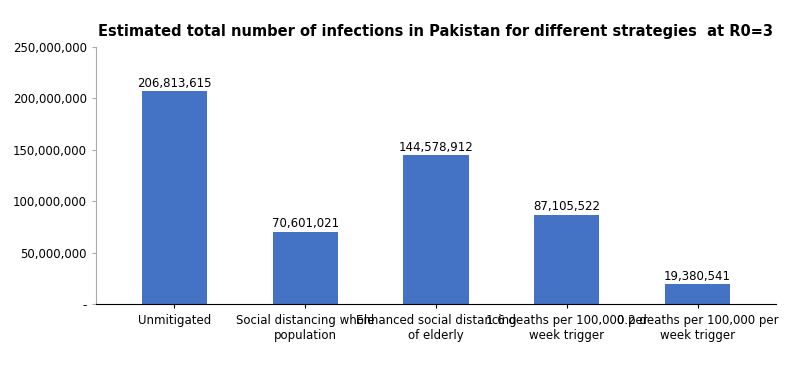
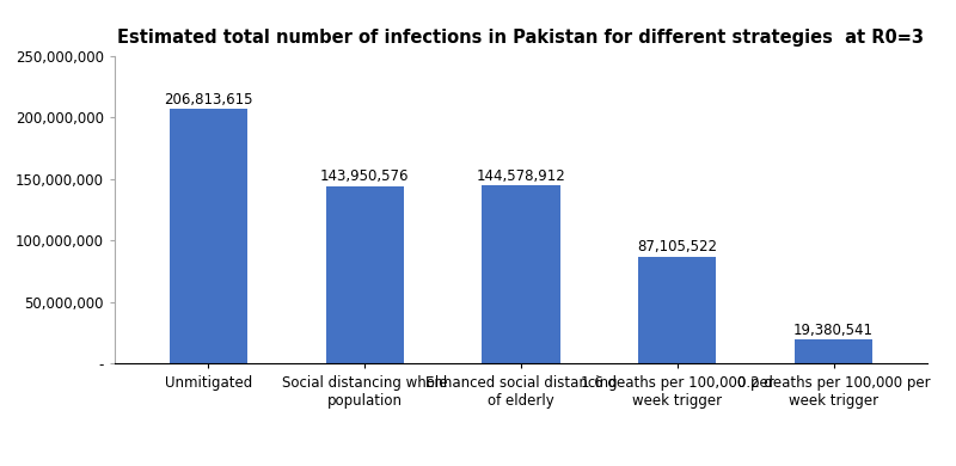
Social distancing whole population: 70,601,021 -> 143,950,576
